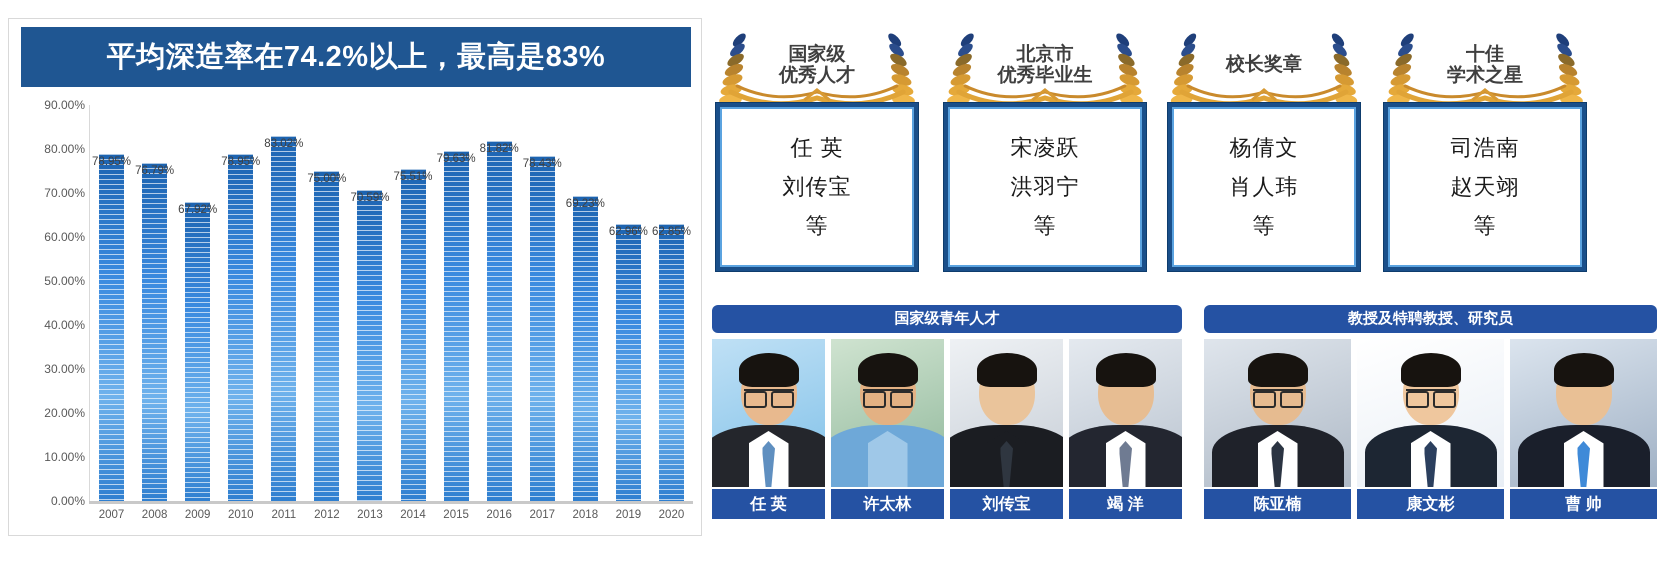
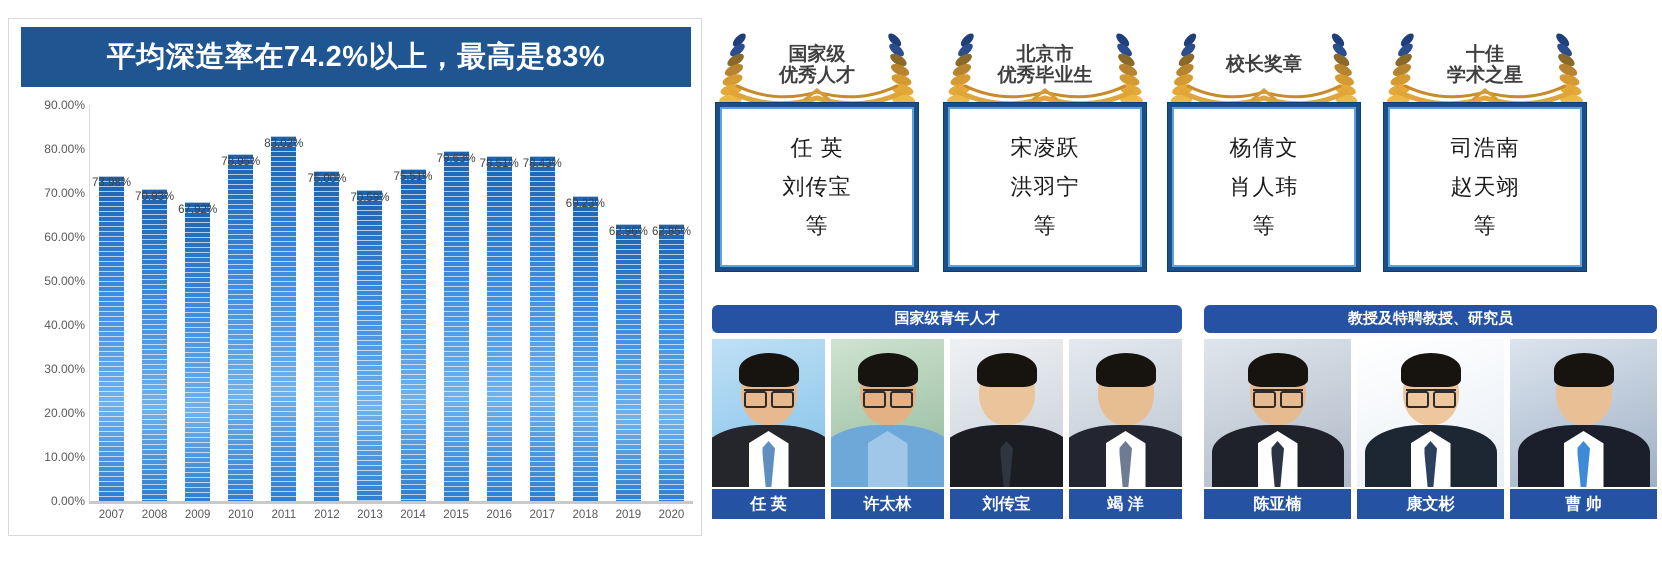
2007: 78.95% -> 73.98%
2008: 76.79% -> 70.93%
2016: 81.82% -> 78.51%
